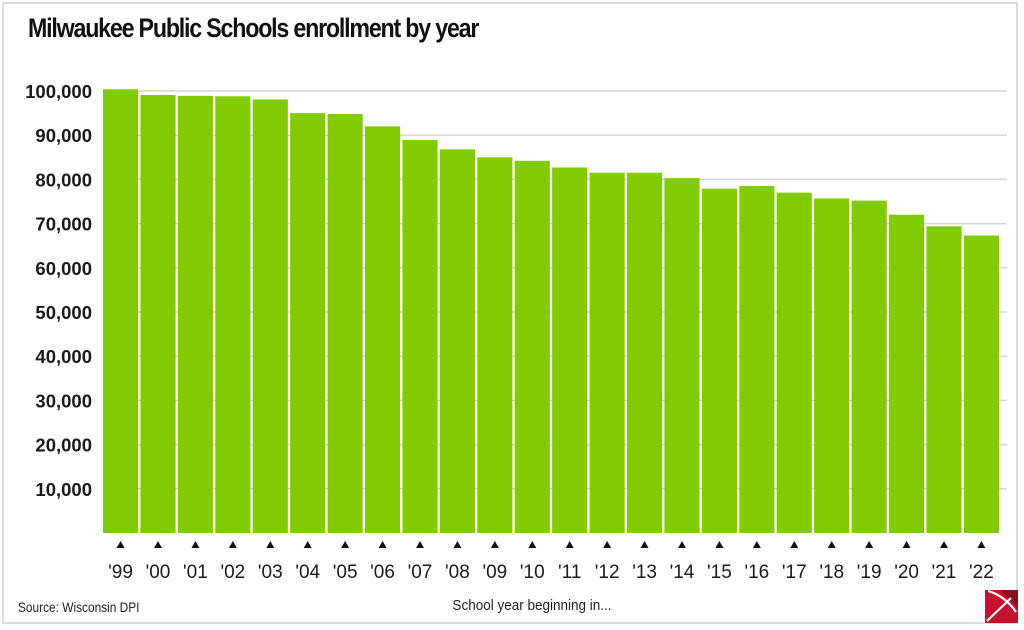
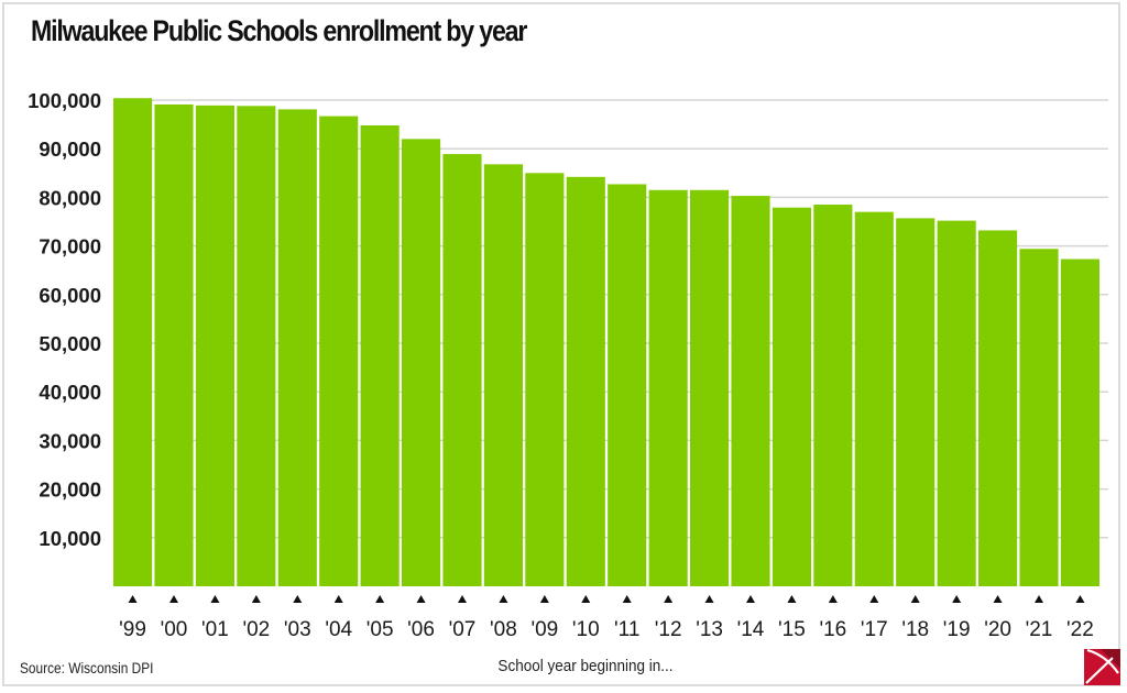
'04: 95000 -> 97000
'20: 72000 -> 73000
